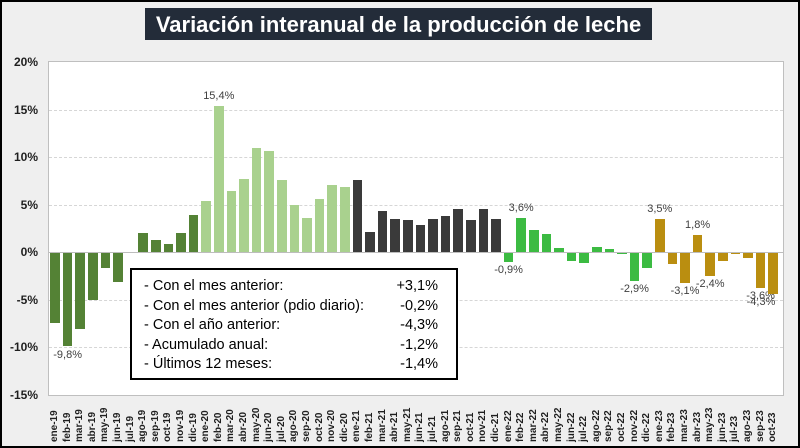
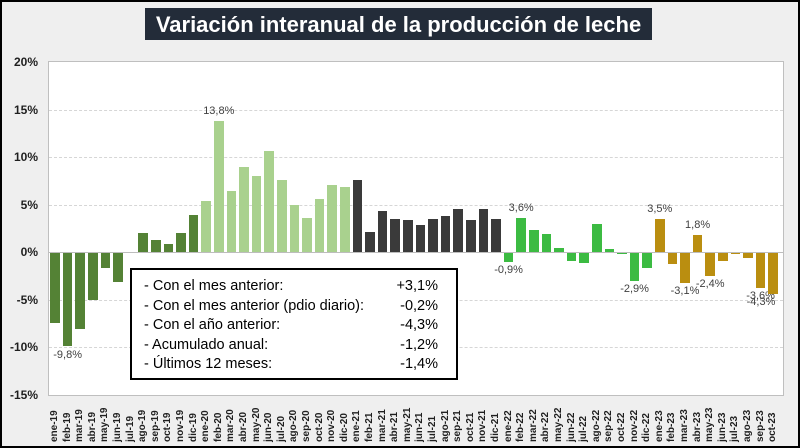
feb-20: 15,4% -> 13,8%
abr-20: 8% -> 9%
may-20: 11% -> 8%
ago-22: 1% -> 3%
